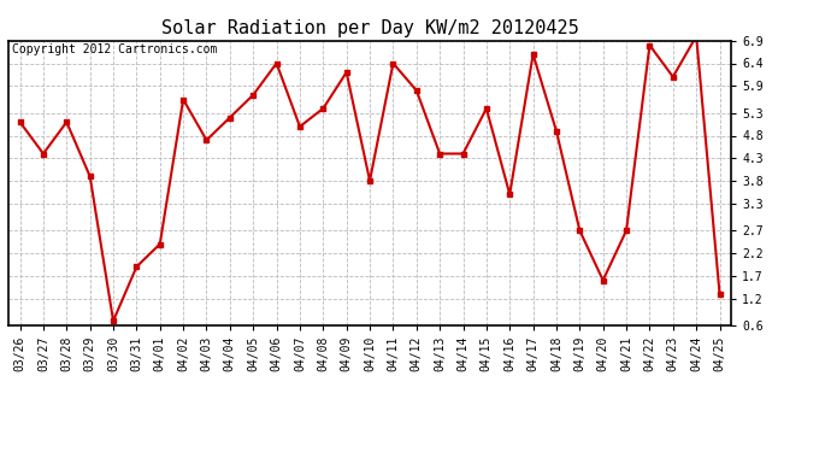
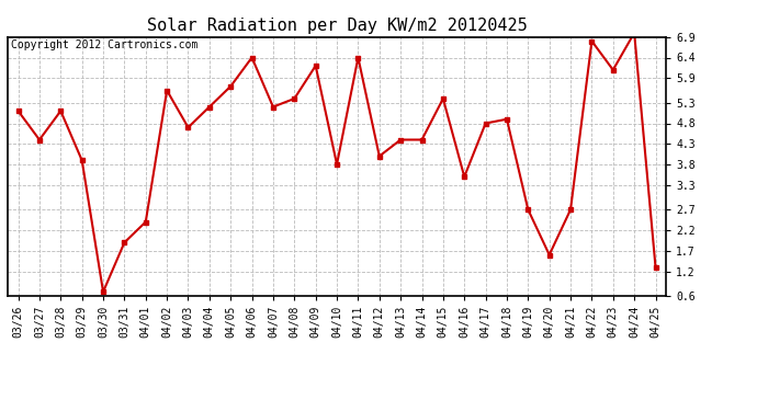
04/07: 5.0 -> 5.2
04/12: 5.8 -> 4.0
04/17: 6.6 -> 4.8
